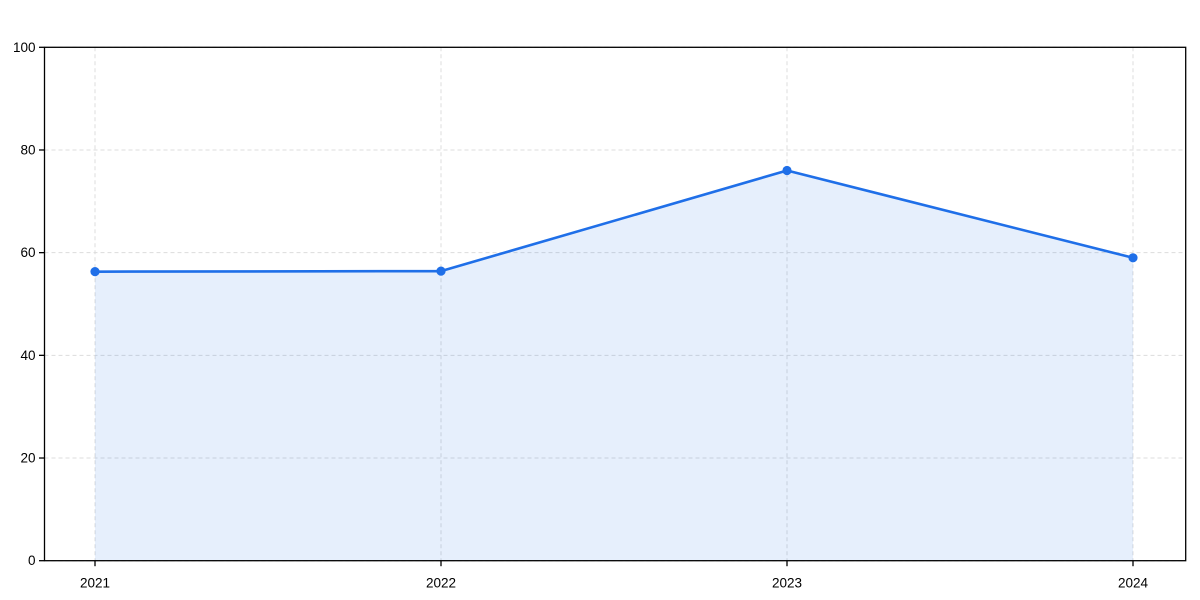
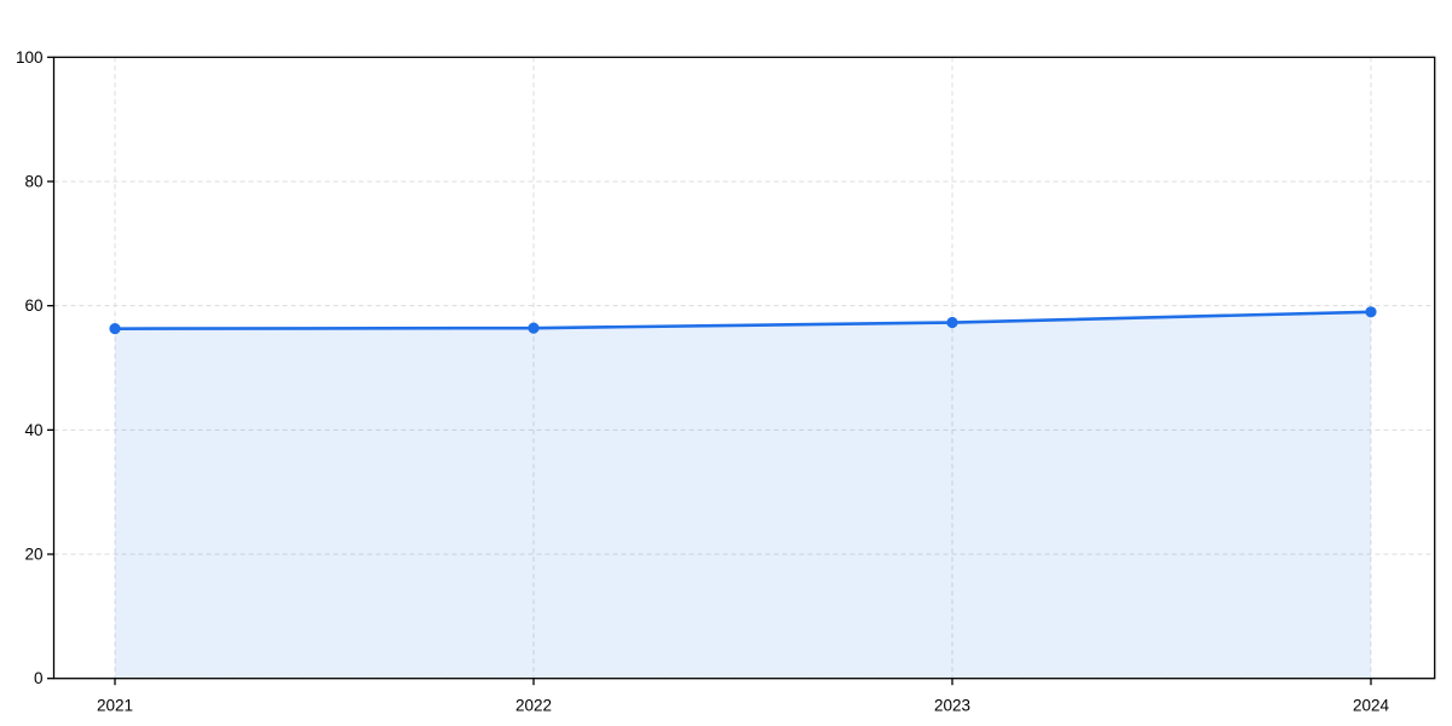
2023: 76 -> 57
